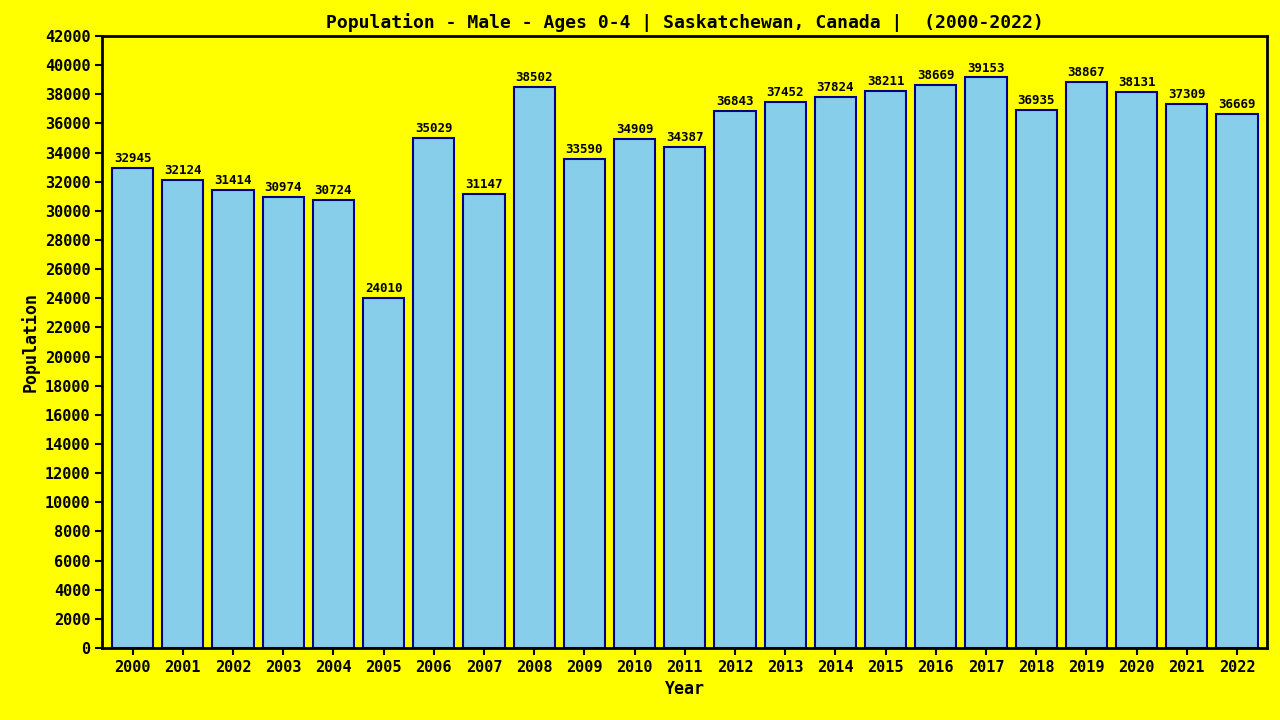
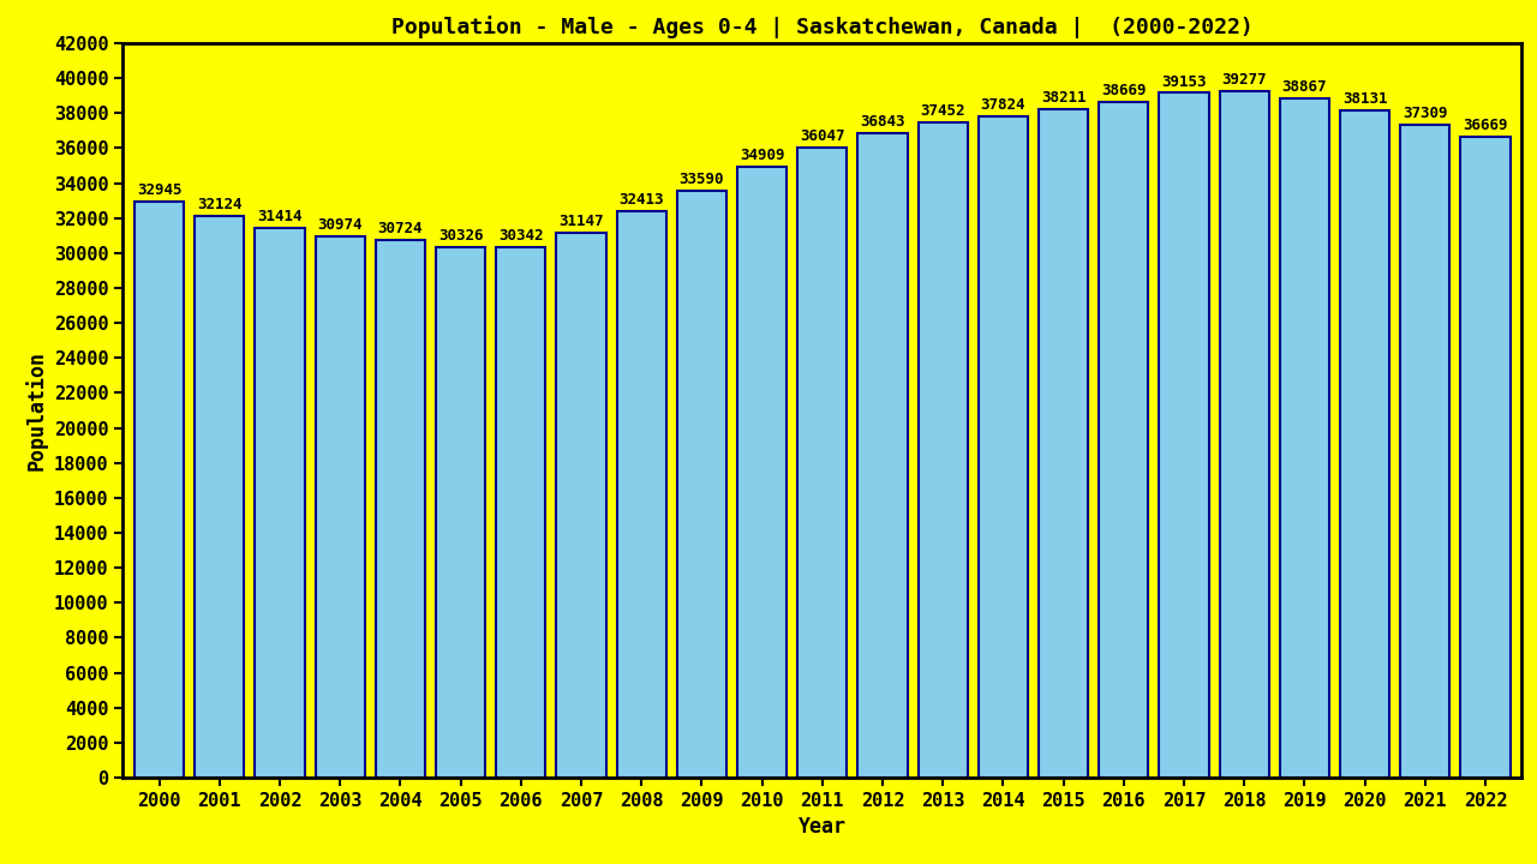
2005: 24010 -> 30326
2006: 35029 -> 30342
2008: 38502 -> 32413
2011: 34387 -> 36047
2018: 36935 -> 39277
